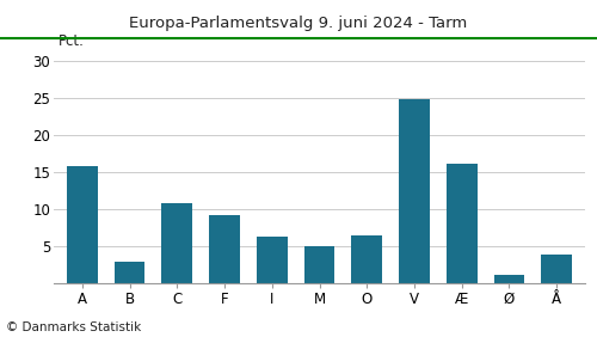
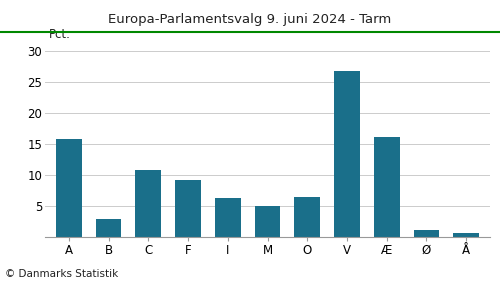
V: 24.8 -> 26.8
Å: 3.8 -> 0.7
